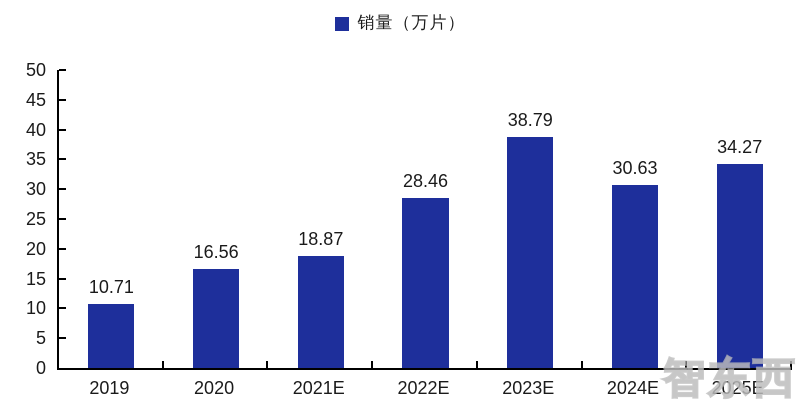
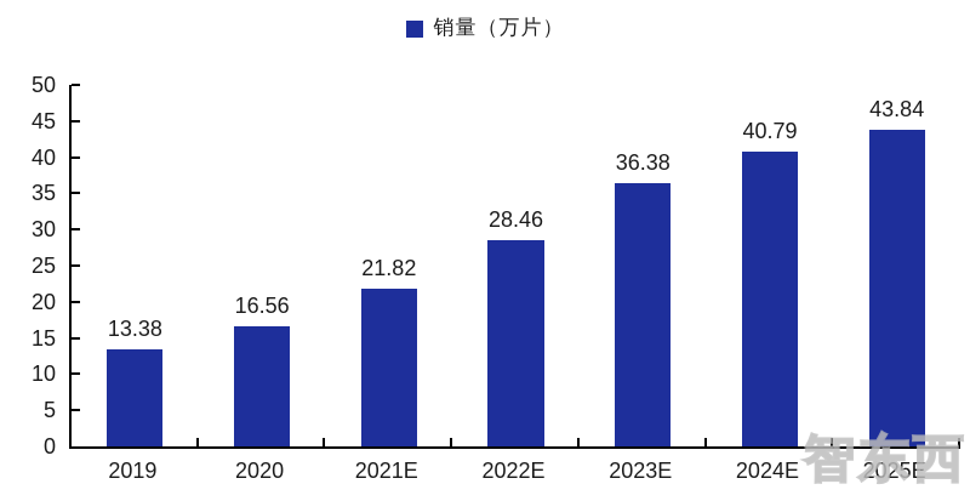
2019: 10.71 -> 13.38
2021E: 18.87 -> 21.82
2023E: 38.79 -> 36.38
2024E: 30.63 -> 40.79
2025E: 34.27 -> 43.84
